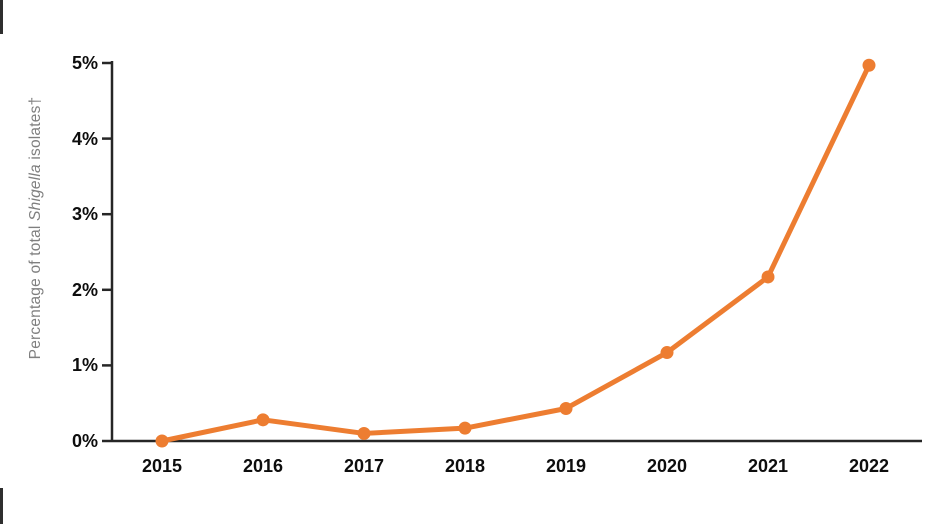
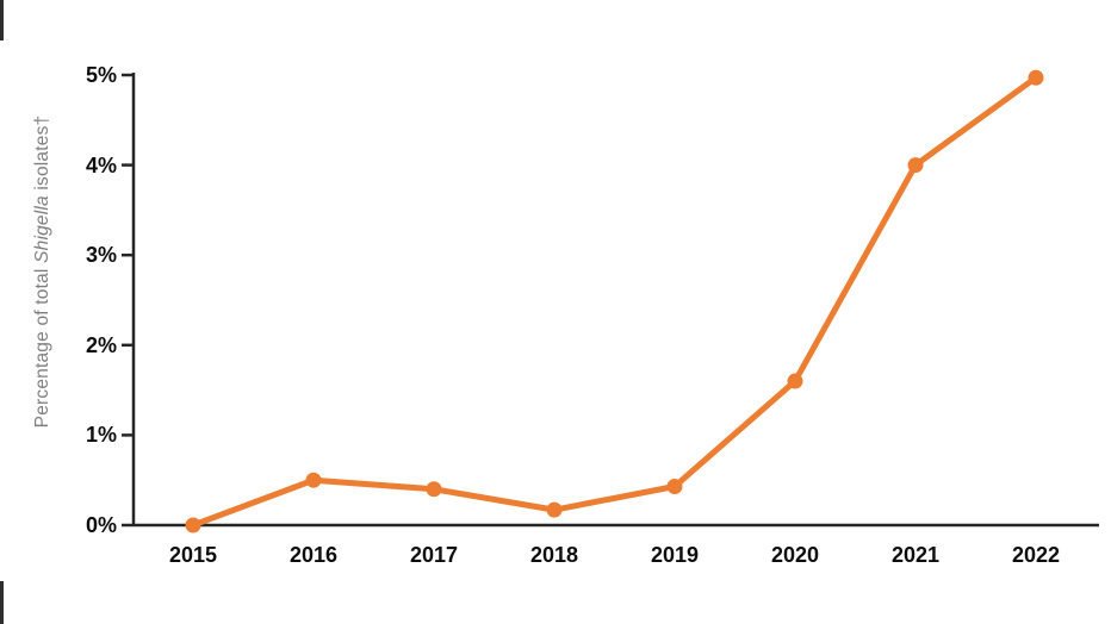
2016: 0.3% -> 0.5%
2017: 0.1% -> 0.4%
2020: 1.2% -> 1.6%
2021: 2.2% -> 4.0%
